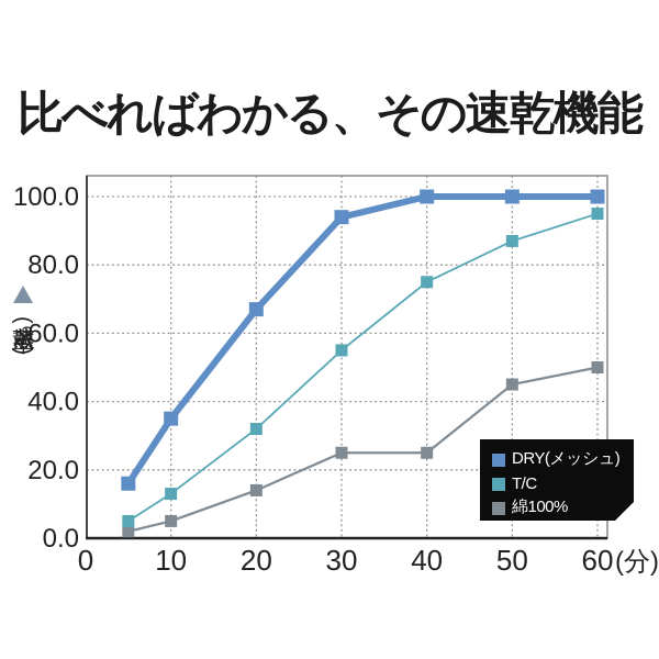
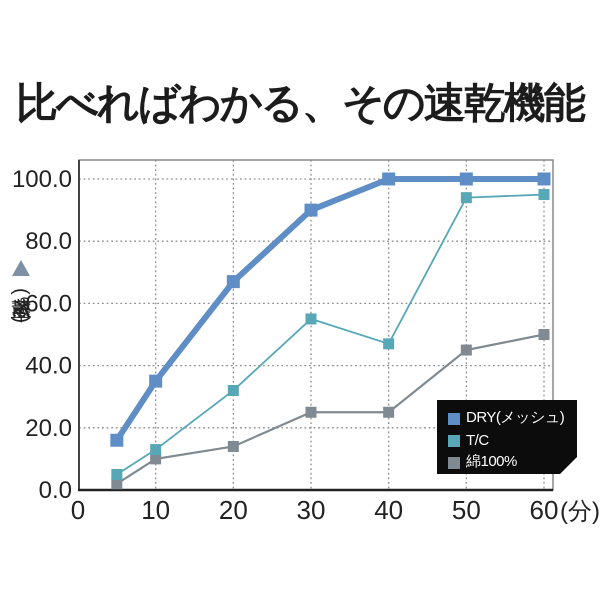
綿100%/10: 5 -> 10
DRY(メッシュ)/30: 94 -> 90
T/C/40: 75 -> 47
T/C/50: 87 -> 94
